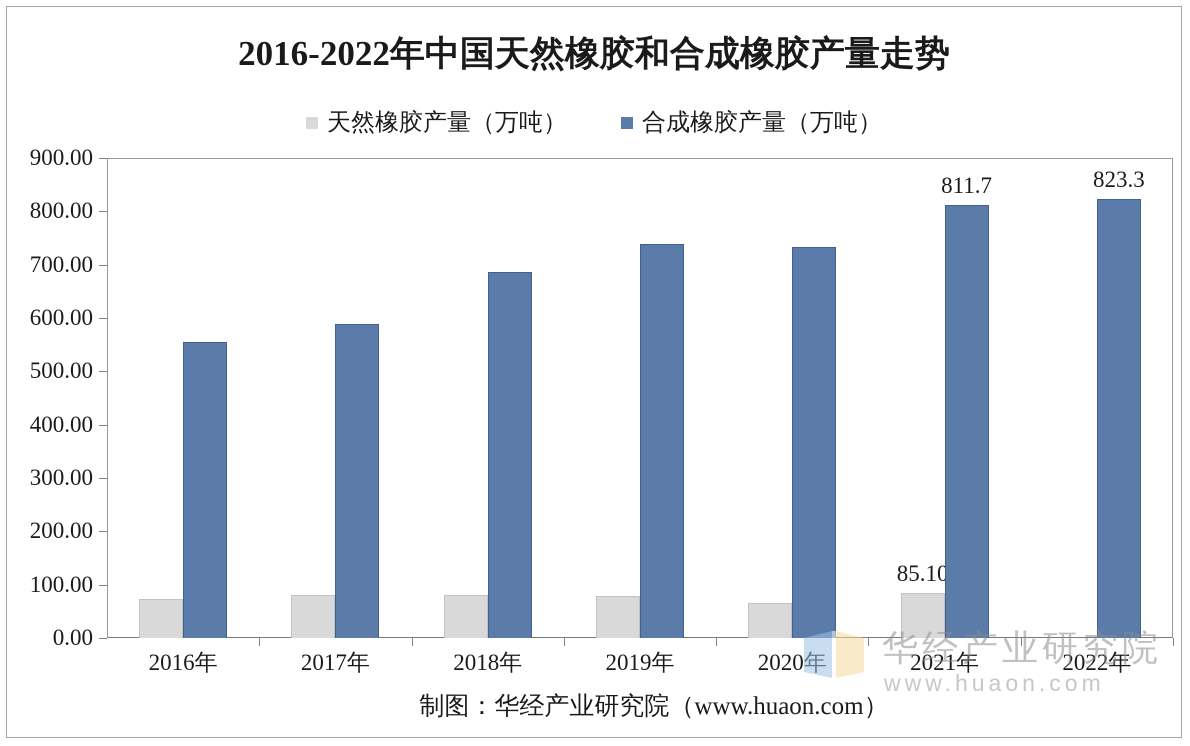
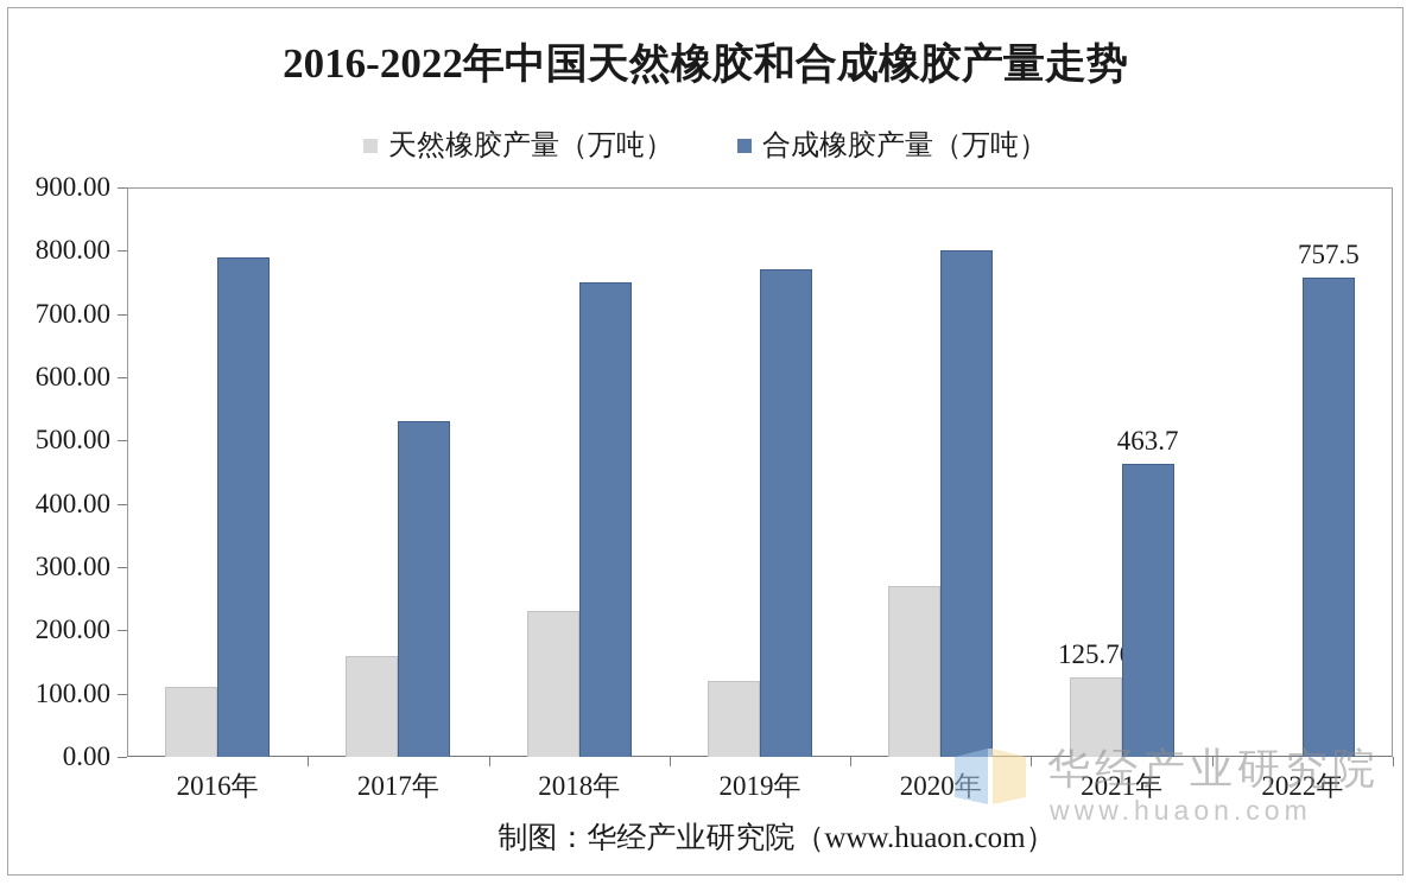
天然橡胶产量（万吨）/2016年: 70 -> 110
合成橡胶产量（万吨）/2016年: 560 -> 790
天然橡胶产量（万吨）/2017年: 80 -> 160
合成橡胶产量（万吨）/2017年: 590 -> 530
天然橡胶产量（万吨）/2018年: 80 -> 230
合成橡胶产量（万吨）/2018年: 690 -> 750
天然橡胶产量（万吨）/2019年: 80 -> 120
合成橡胶产量（万吨）/2019年: 740 -> 770
天然橡胶产量（万吨）/2020年: 70 -> 270
合成橡胶产量（万吨）/2020年: 730 -> 800
天然橡胶产量（万吨）/2021年: 85.10 -> 125.70
合成橡胶产量（万吨）/2021年: 811.7 -> 463.7
合成橡胶产量（万吨）/2022年: 823.3 -> 757.5
